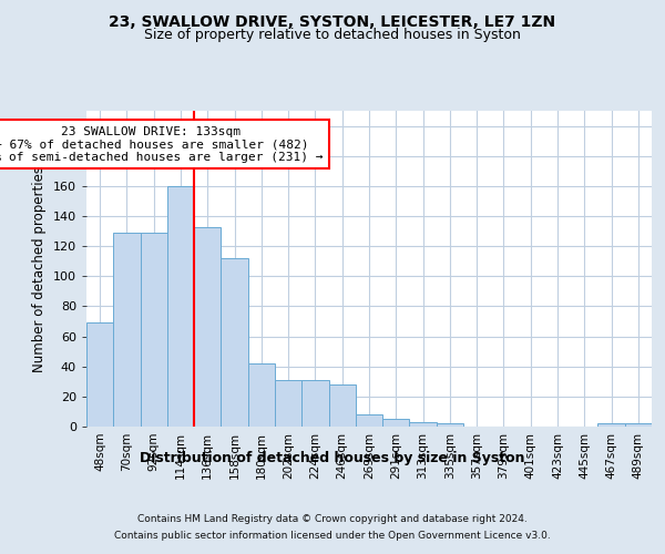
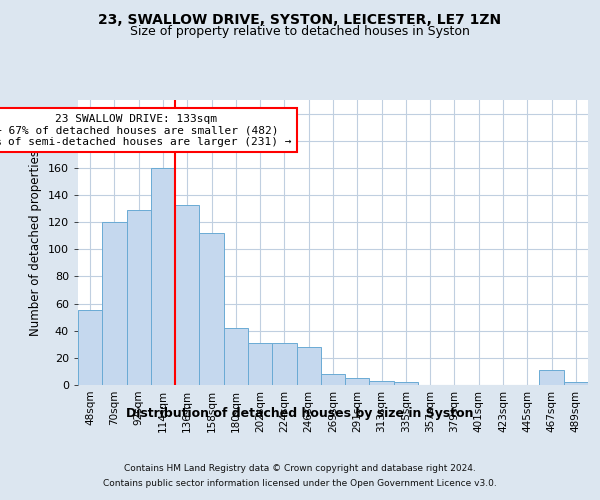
48sqm: 69 -> 55
70sqm: 129 -> 120
467sqm: 2 -> 11
